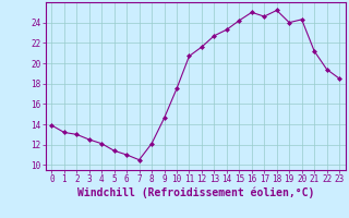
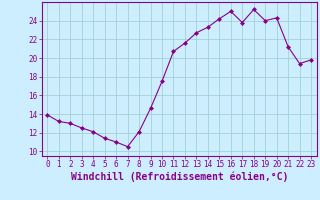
17: 24.6 -> 23.8
23: 18.5 -> 19.8
